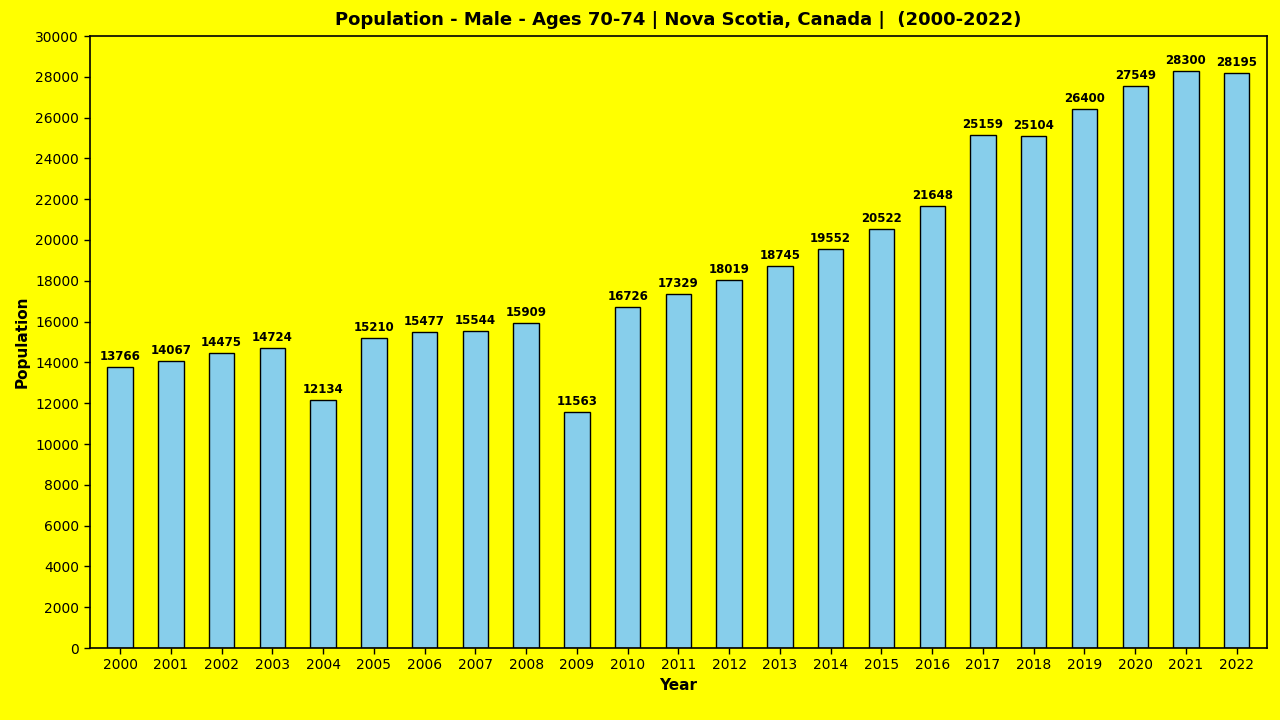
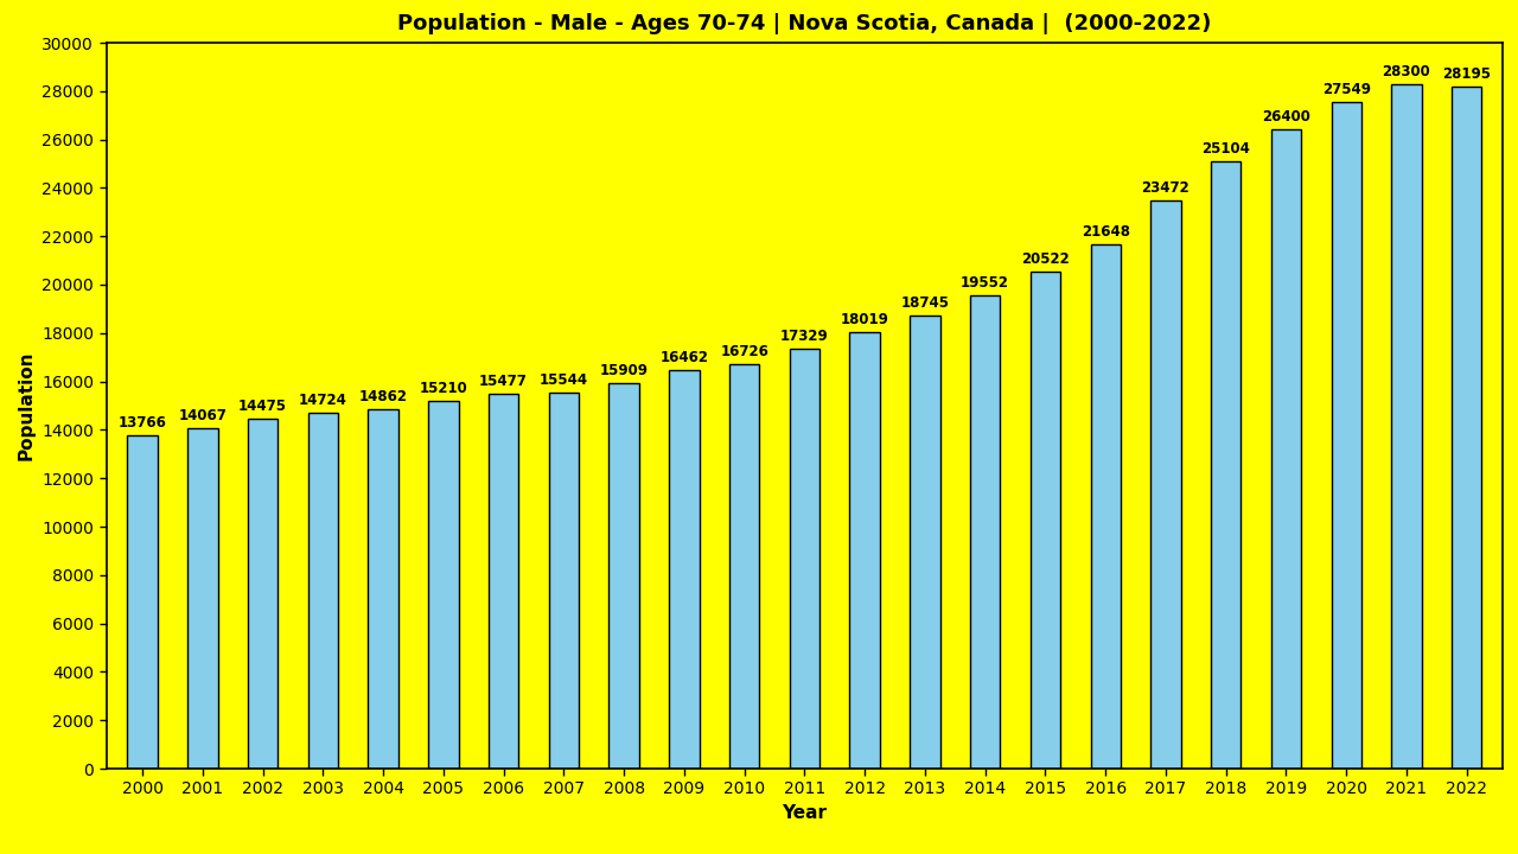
2004: 12134 -> 14862
2009: 11563 -> 16462
2017: 25159 -> 23472
